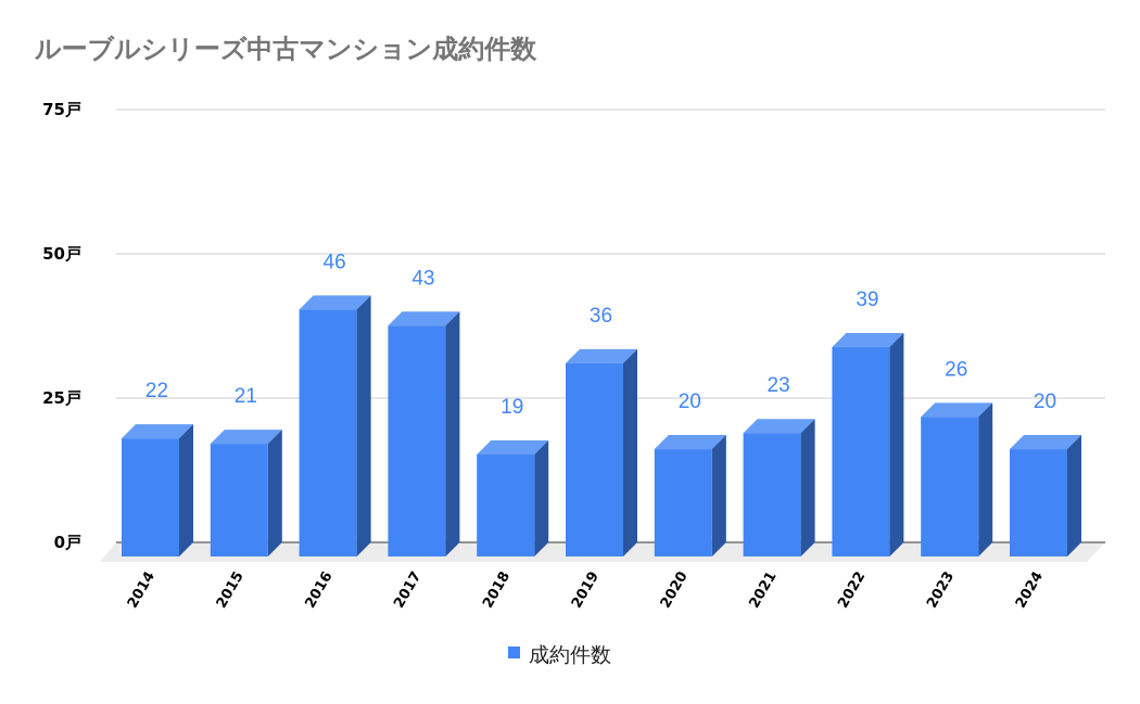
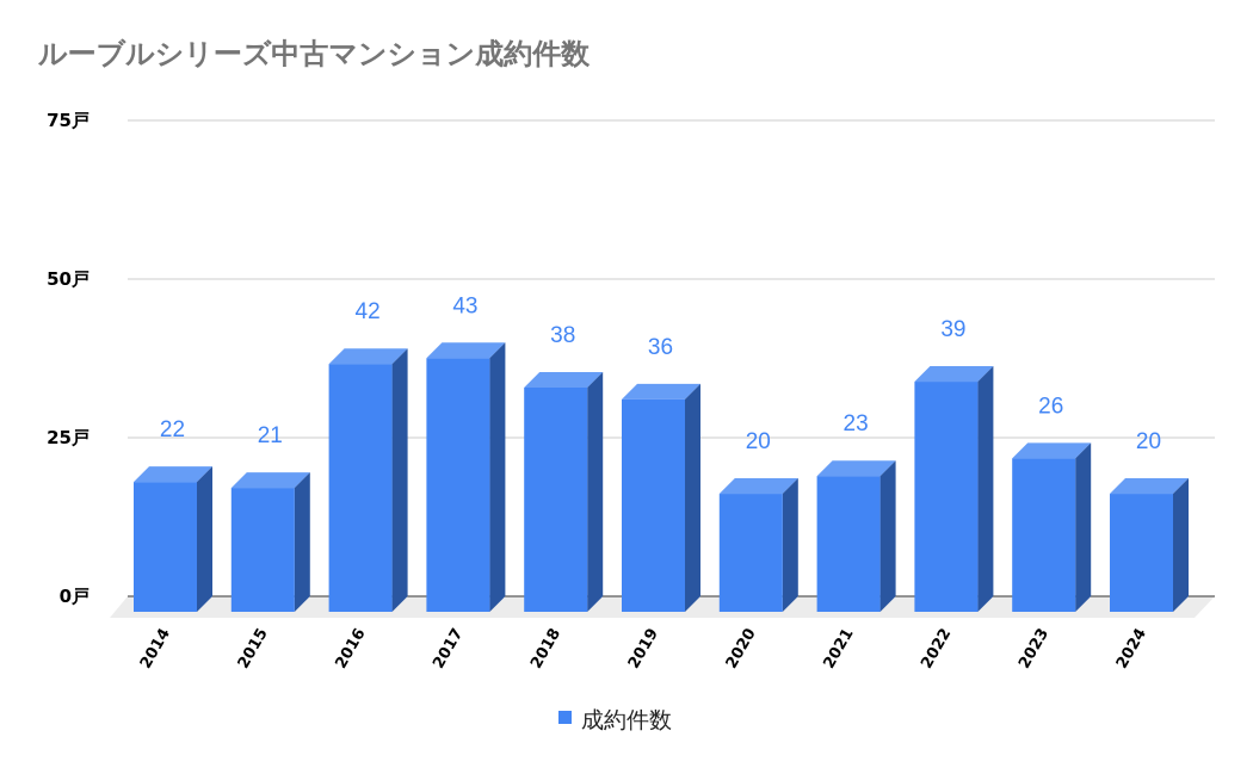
2016: 46 -> 42
2018: 19 -> 38
